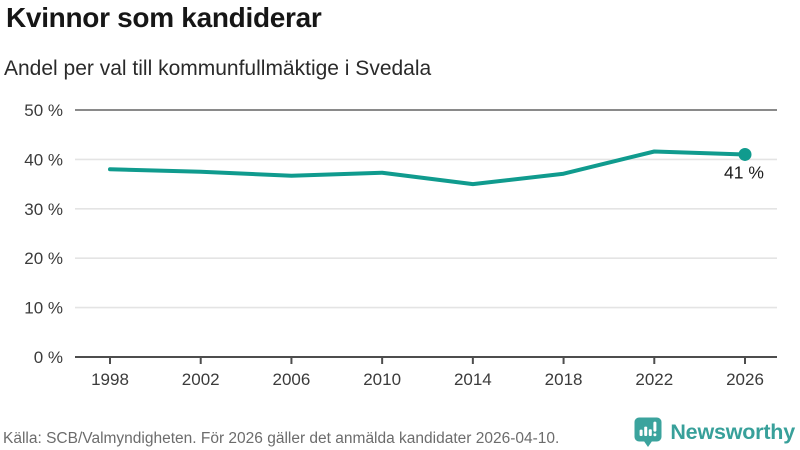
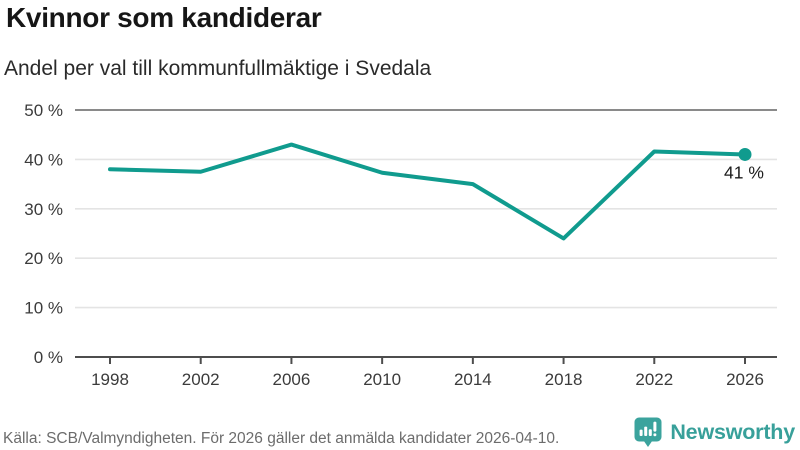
2006: 37% -> 43%
2018: 37% -> 24%
